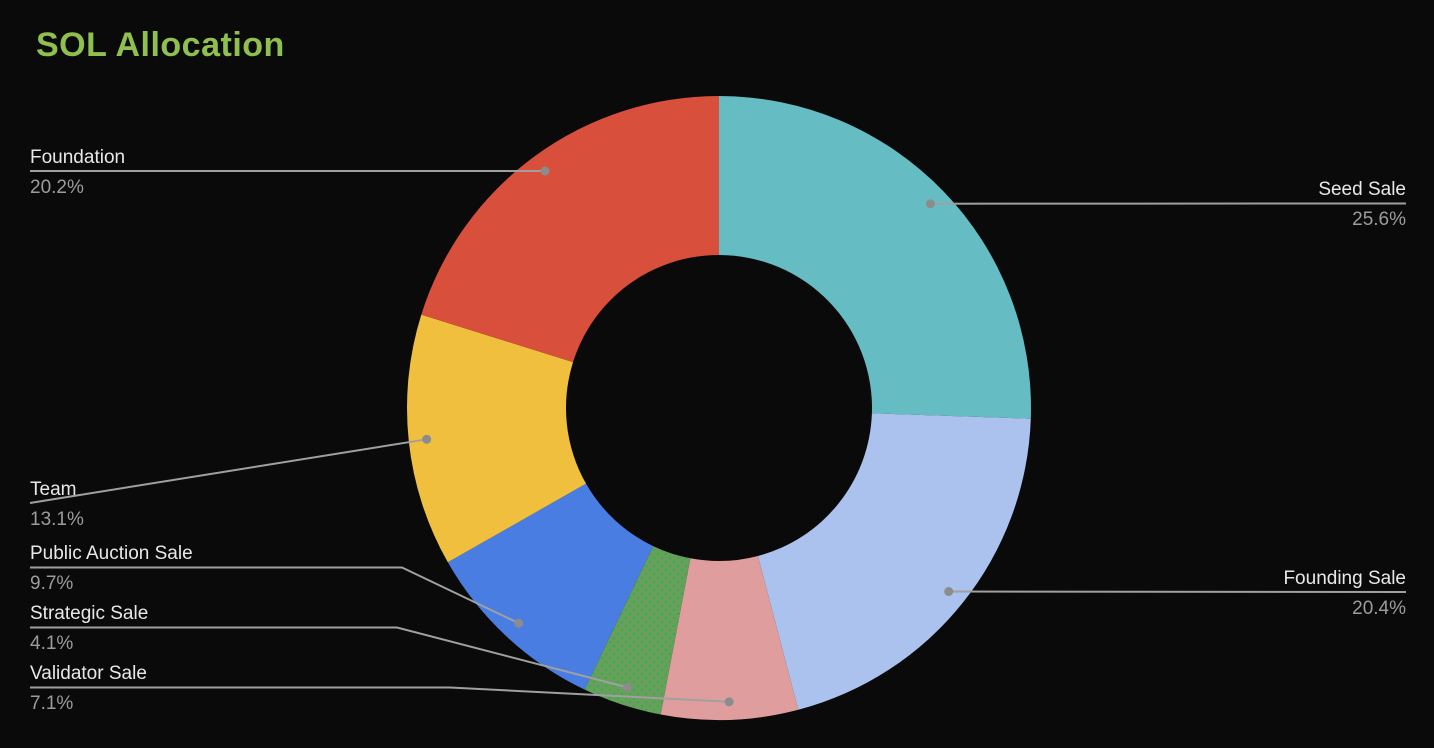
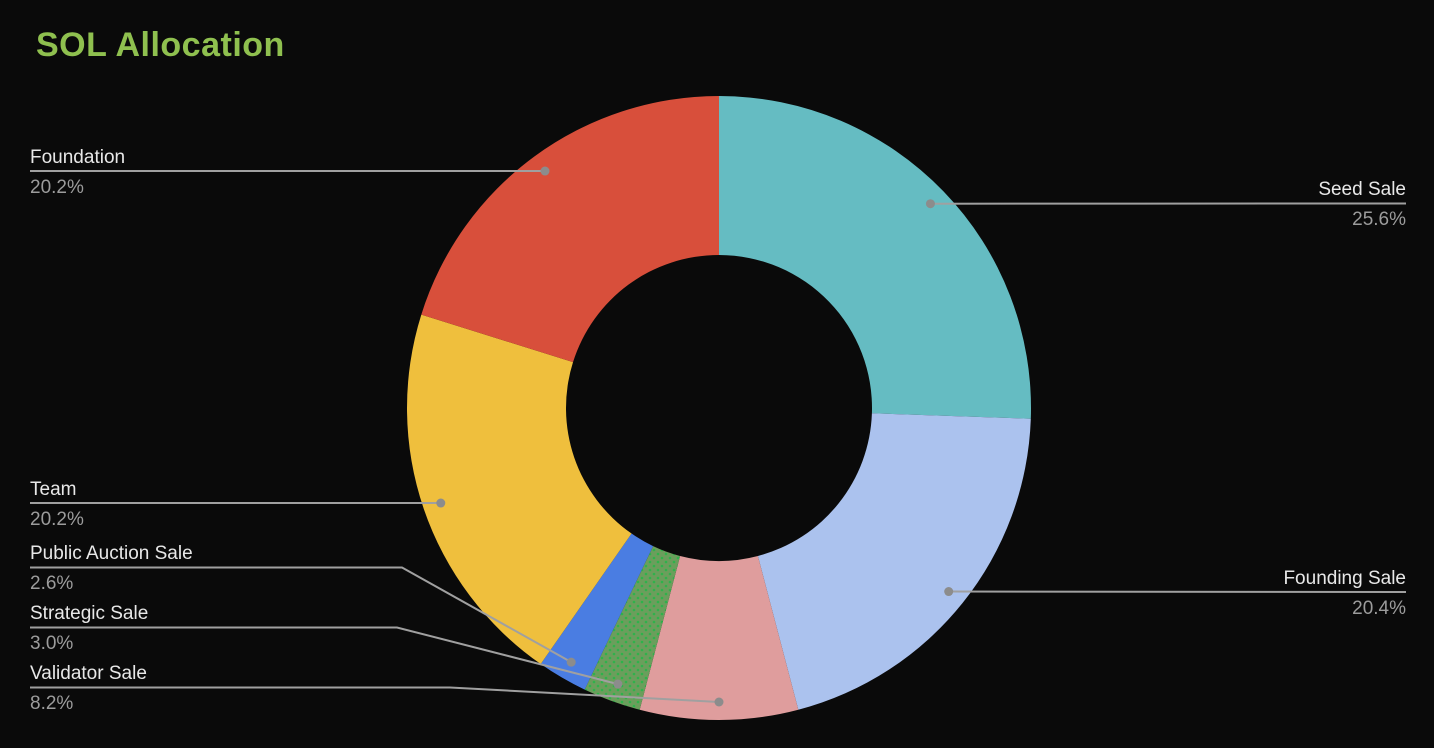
Validator Sale: 7.1% -> 8.2%
Strategic Sale: 4.1% -> 3.0%
Public Auction Sale: 9.7% -> 2.6%
Team: 13.1% -> 20.2%
